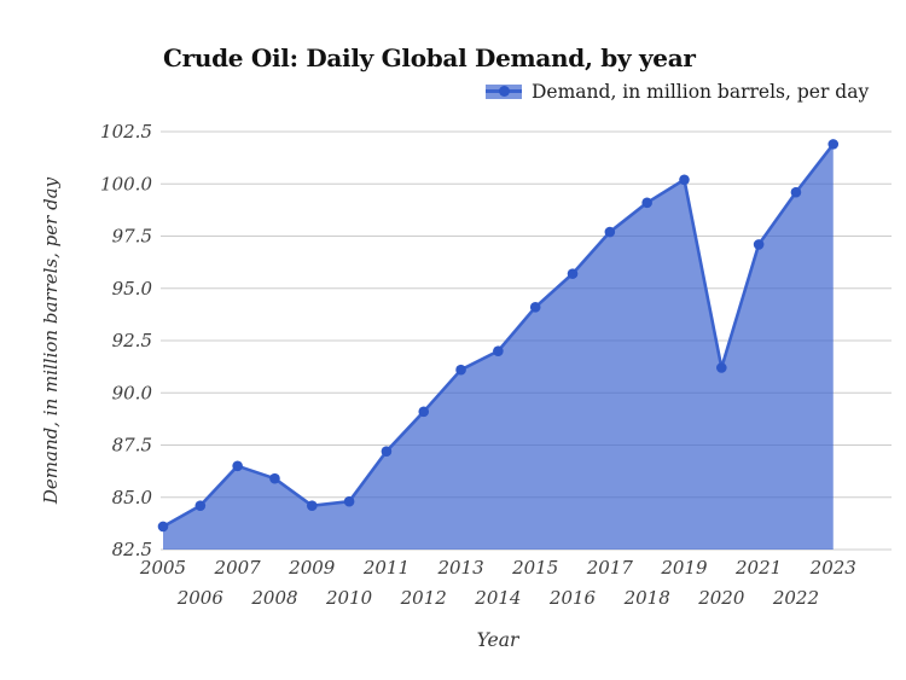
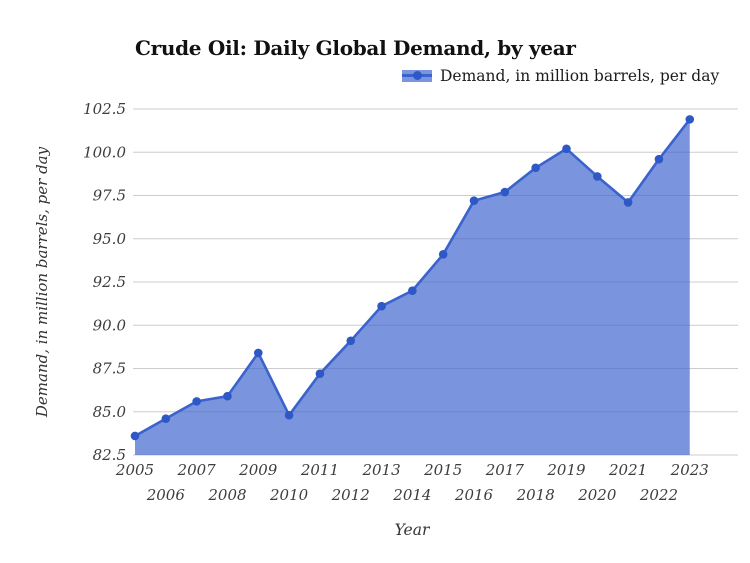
2007: 86.5 -> 85.6
2009: 84.6 -> 88.4
2016: 95.7 -> 97.2
2020: 91.2 -> 98.6
